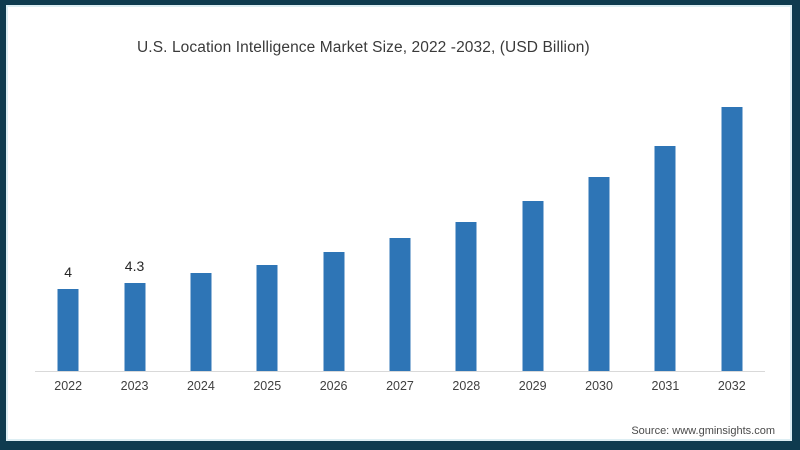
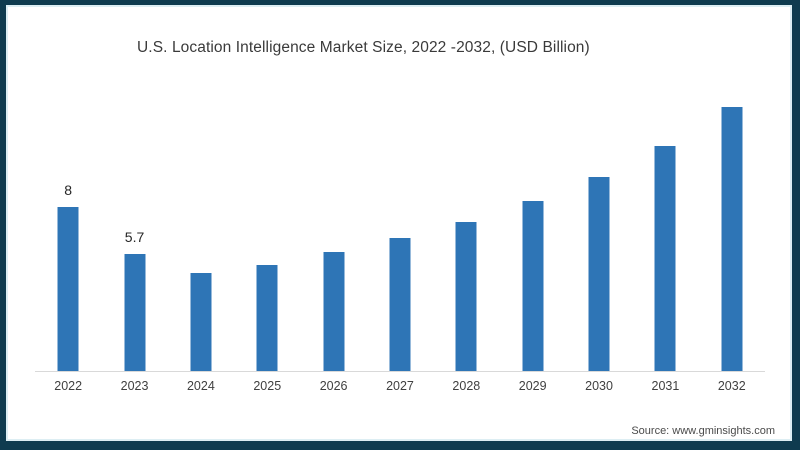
2022: 4 -> 8
2023: 4.3 -> 5.7
